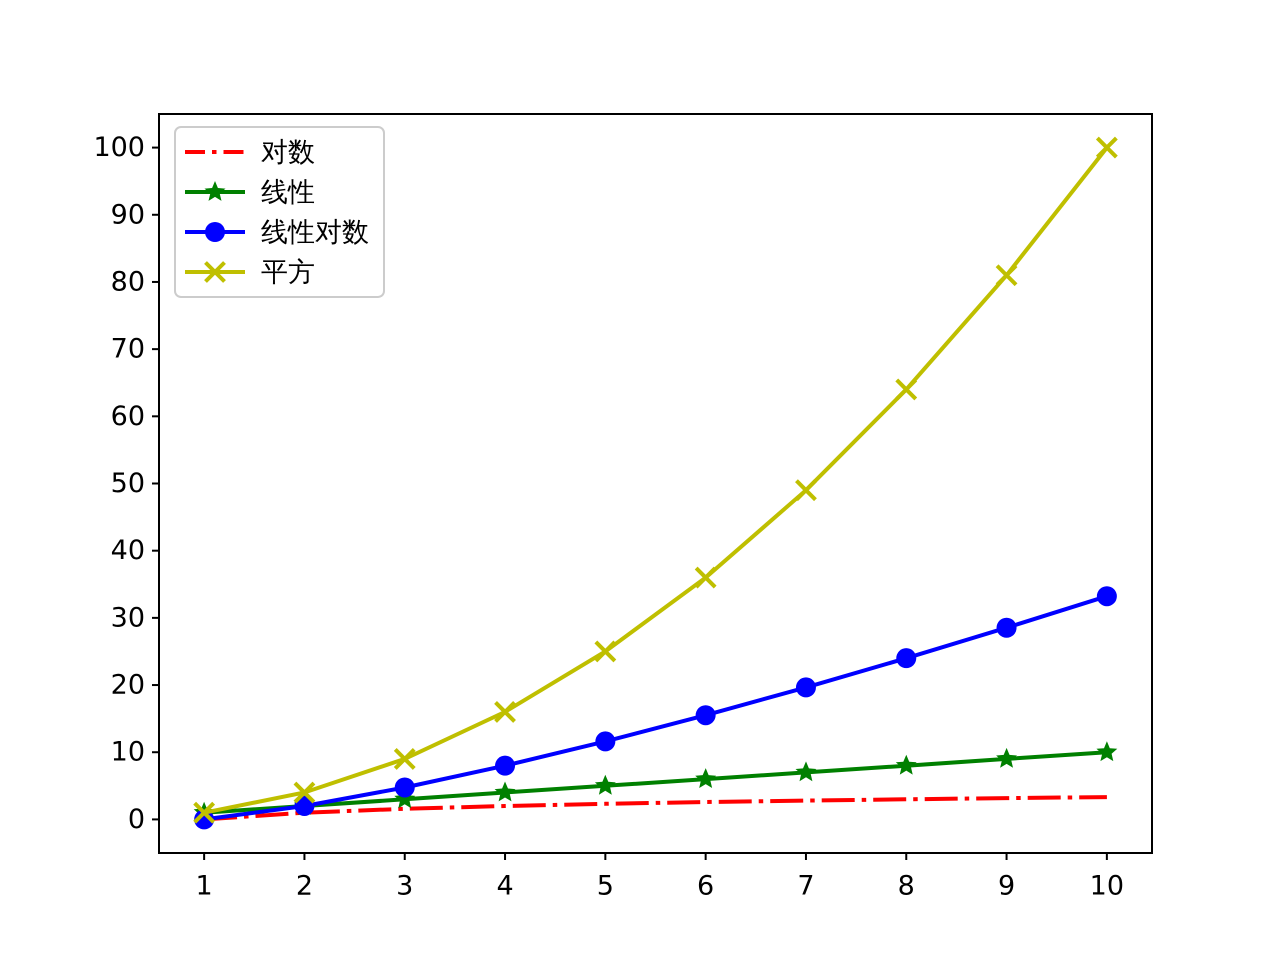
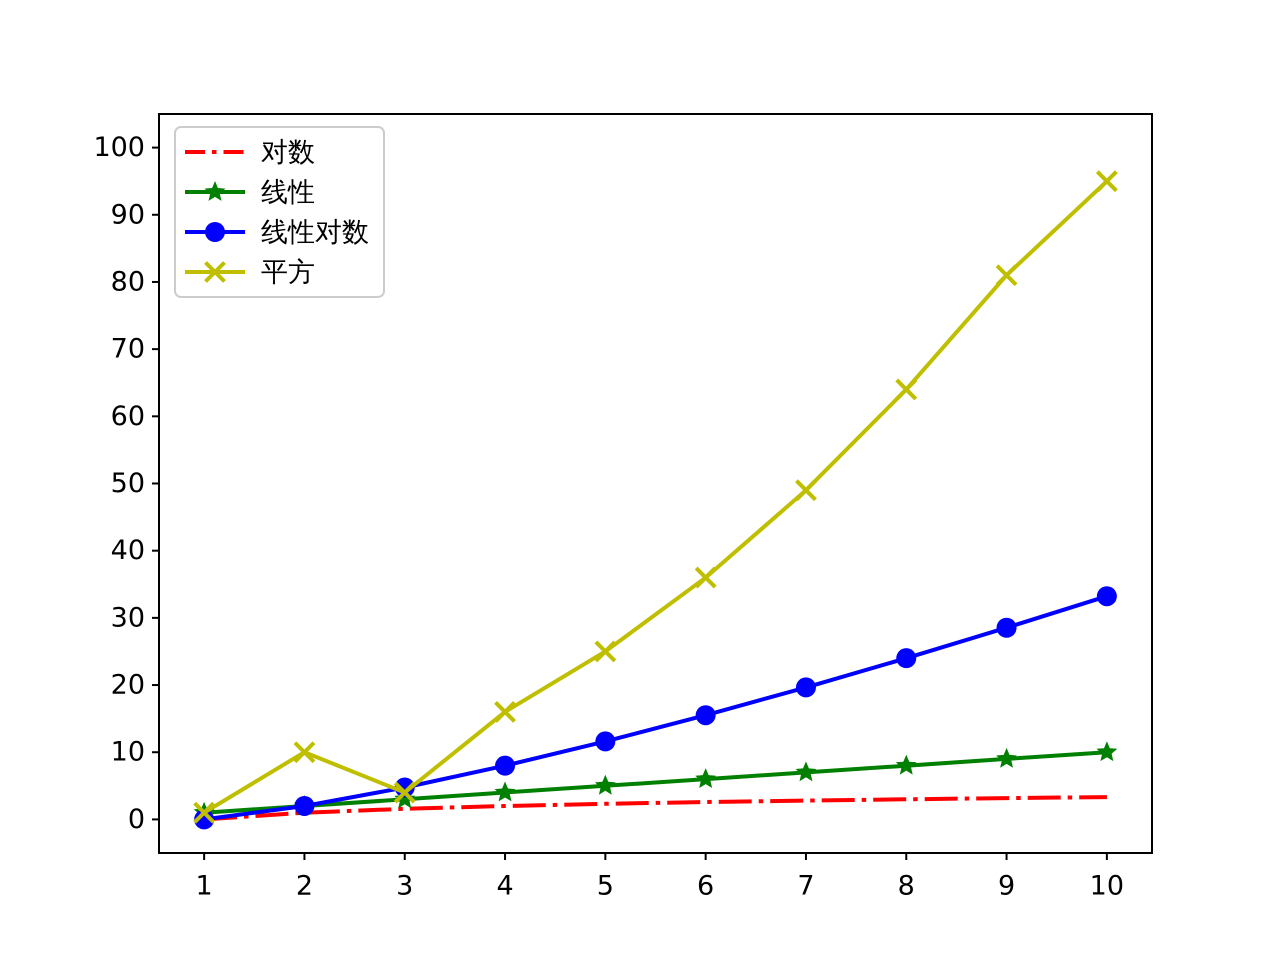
平方/2: 4 -> 10
平方/3: 9 -> 4
平方/10: 100 -> 95
